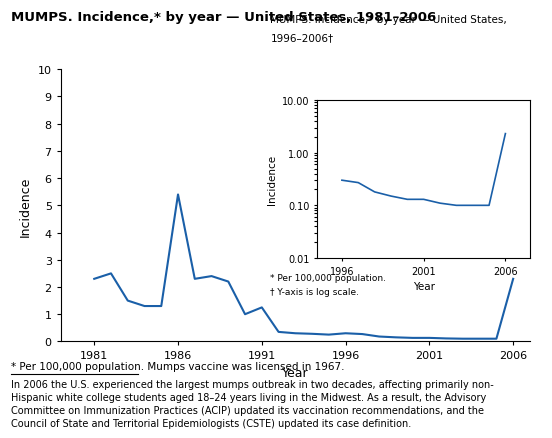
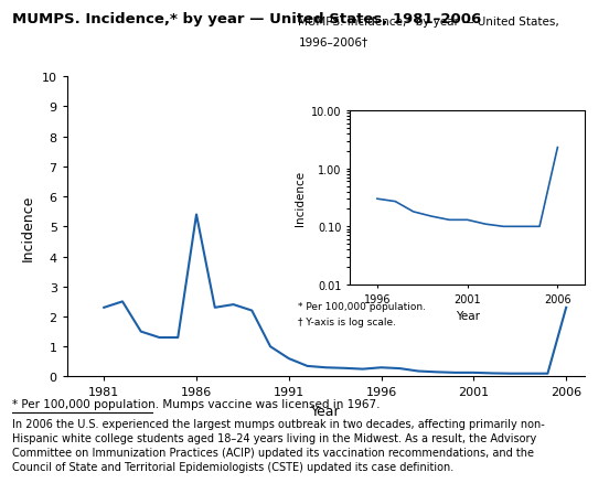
1991: 1.25 -> 0.60
